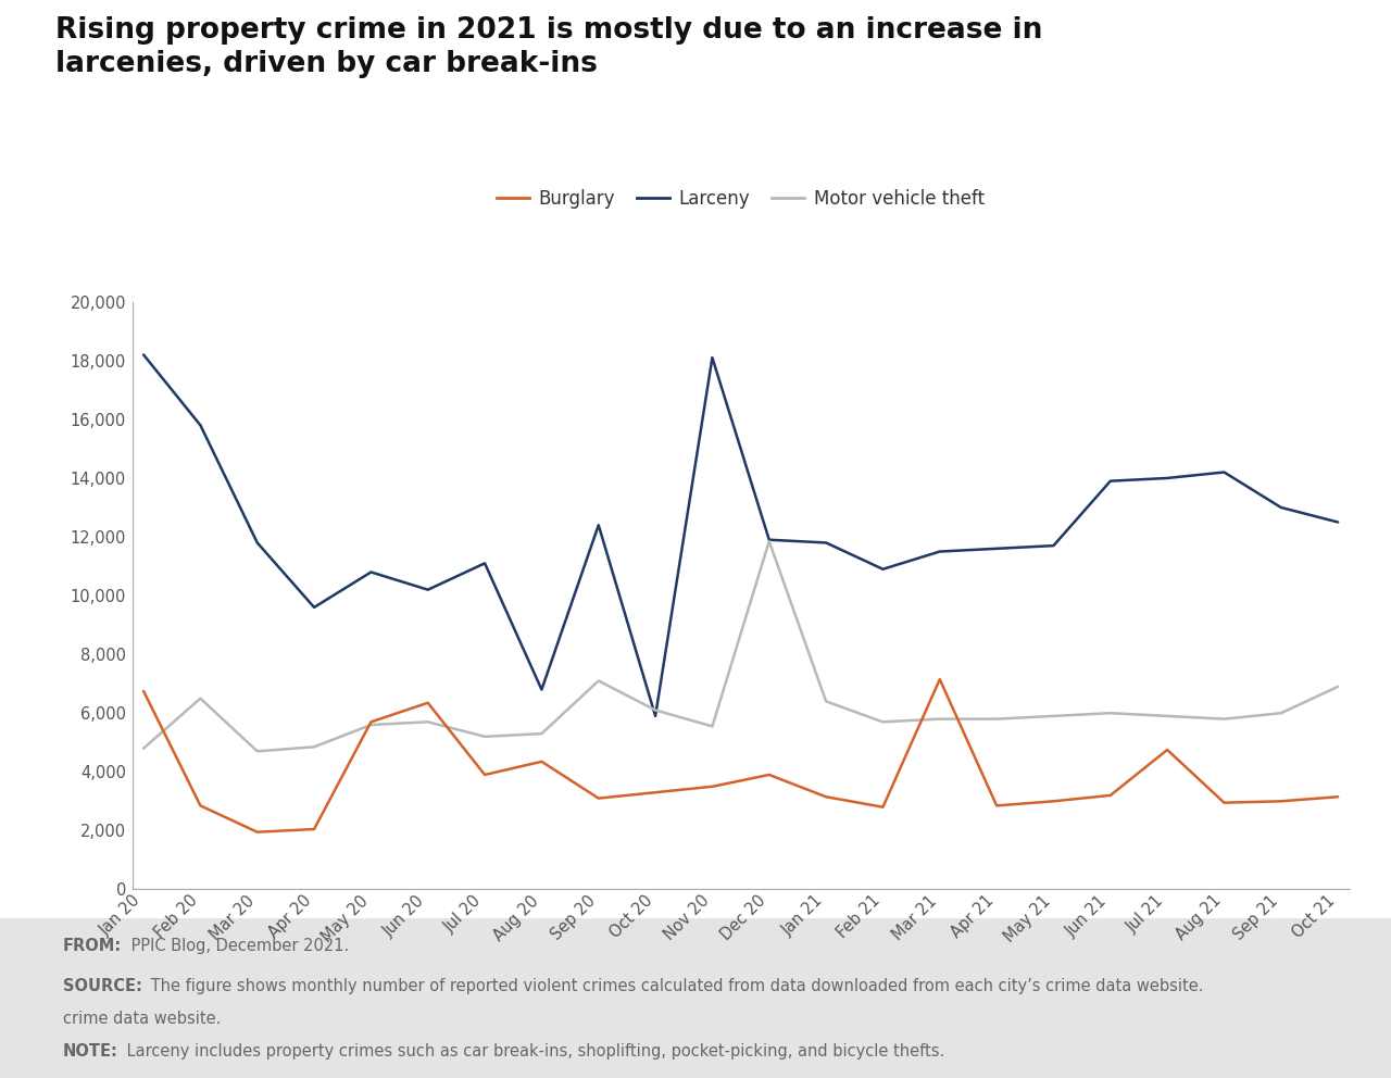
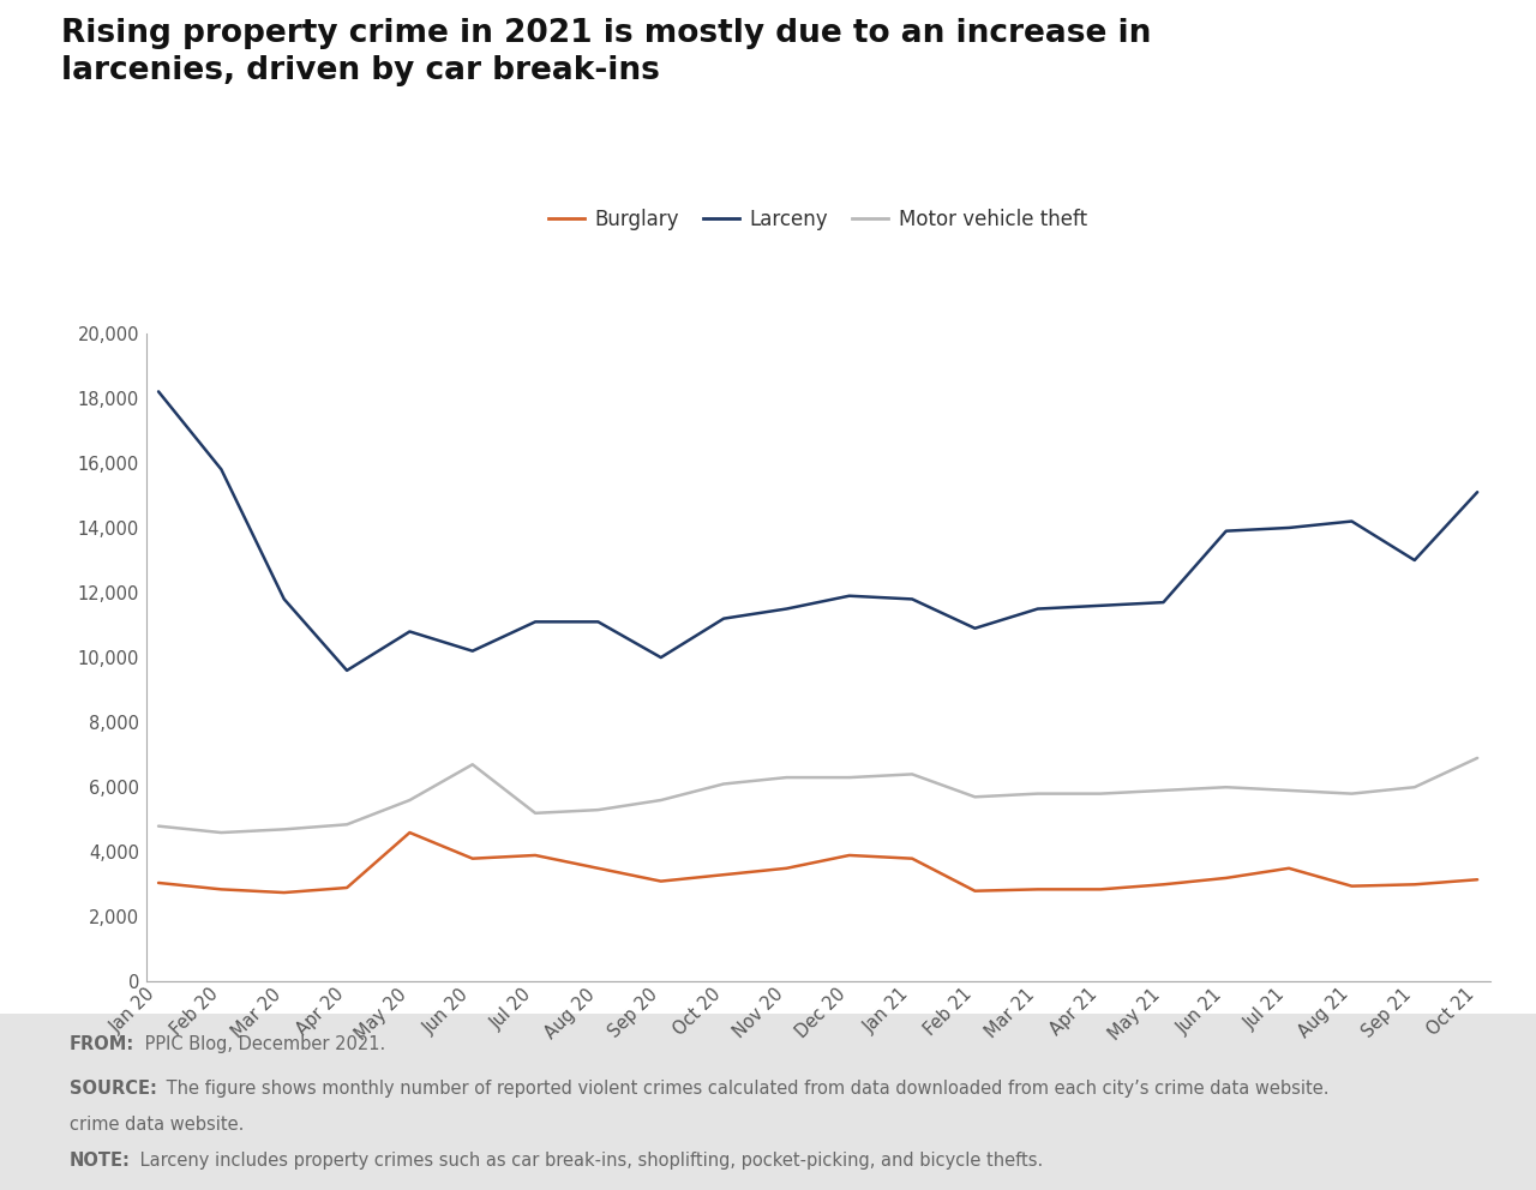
Burglary/Jan 20: 6,750 -> 3,050
Motor vehicle theft/Feb 20: 6,500 -> 4,600
Burglary/Mar 20: 1,950 -> 2,750
Burglary/Apr 20: 2,050 -> 2,900
Burglary/May 20: 5,700 -> 4,600
Burglary/Jun 20: 6,350 -> 3,800
Motor vehicle theft/Jun 20: 5,700 -> 6,700
Burglary/Aug 20: 4,350 -> 3,500
Larceny/Aug 20: 6,800 -> 11,100
Larceny/Sep 20: 12,400 -> 10,000
Motor vehicle theft/Sep 20: 7,100 -> 5,600
Larceny/Oct 20: 5,900 -> 11,200
Larceny/Nov 20: 18,100 -> 11,500
Motor vehicle theft/Nov 20: 5,550 -> 6,300
Motor vehicle theft/Dec 20: 11,850 -> 6,300
Burglary/Jan 21: 3,150 -> 3,800
Burglary/Mar 21: 7,150 -> 2,850
Burglary/Jul 21: 4,750 -> 3,500
Larceny/Oct 21: 12,500 -> 15,100
